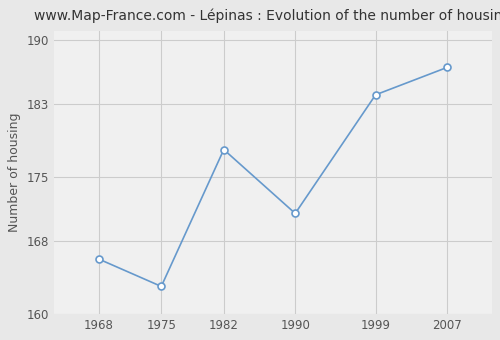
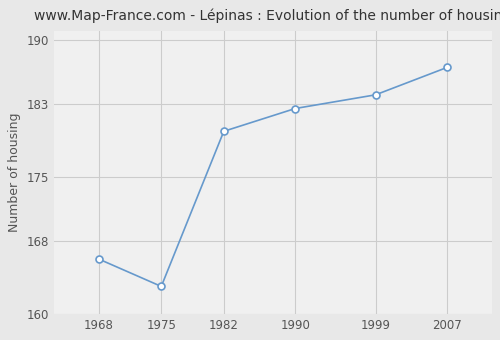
1982: 178.0 -> 180.0
1990: 171.0 -> 182.5
